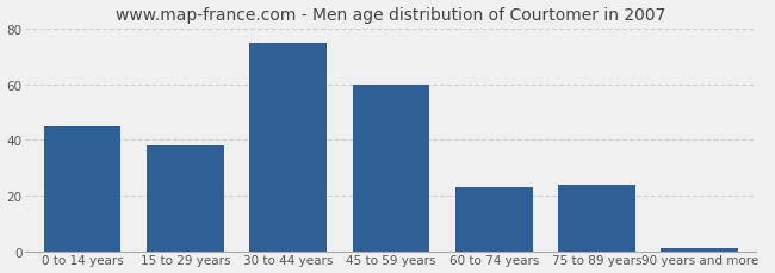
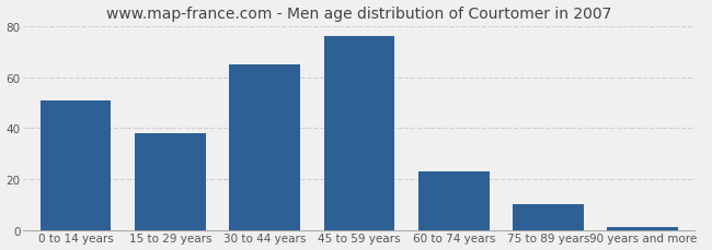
0 to 14 years: 45 -> 51
30 to 44 years: 75 -> 65
45 to 59 years: 60 -> 76
75 to 89 years: 24 -> 10
